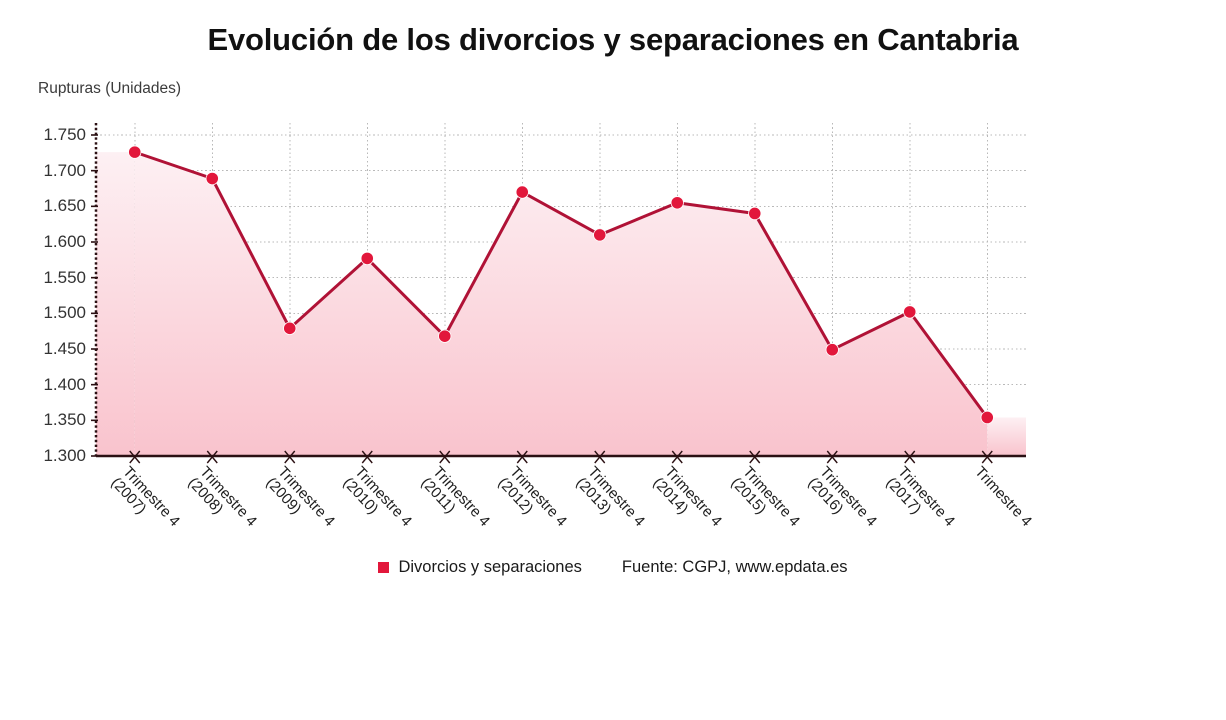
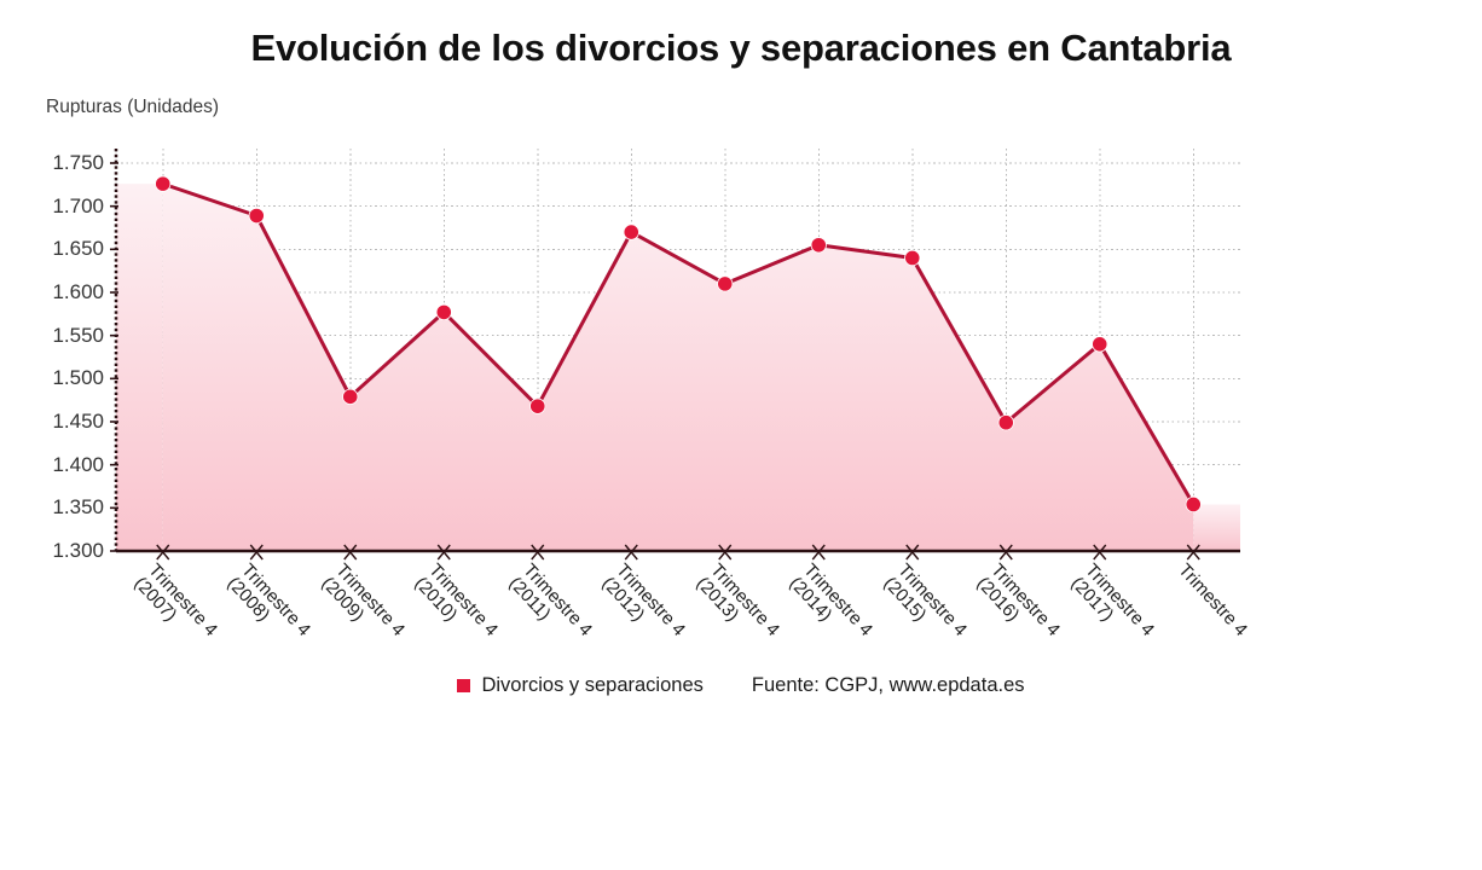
Trimestre 4 (2017): 1500 -> 1540
